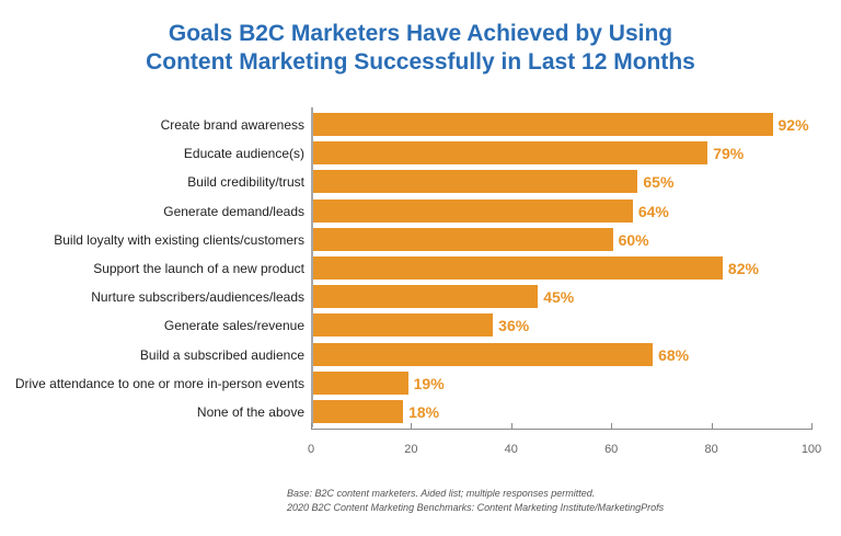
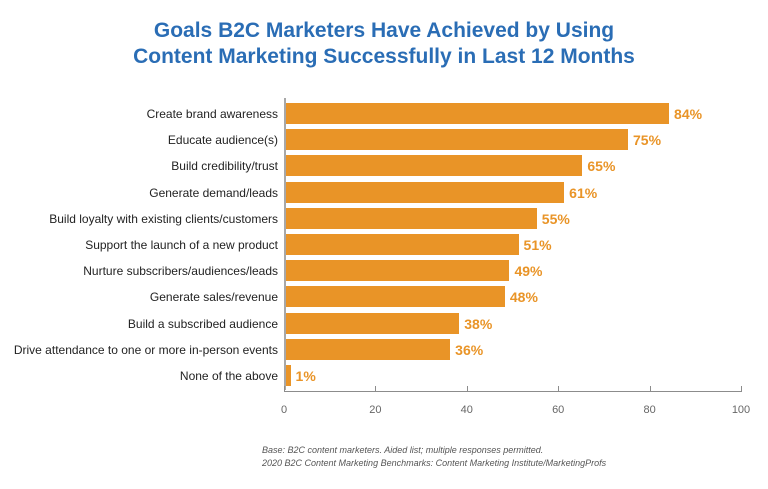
Create brand awareness: 92% -> 84%
Educate audience(s): 79% -> 75%
Generate demand/leads: 64% -> 61%
Build loyalty with existing clients/customers: 60% -> 55%
Support the launch of a new product: 82% -> 51%
Nurture subscribers/audiences/leads: 45% -> 49%
Generate sales/revenue: 36% -> 48%
Build a subscribed audience: 68% -> 38%
Drive attendance to one or more in-person events: 19% -> 36%
None of the above: 18% -> 1%
